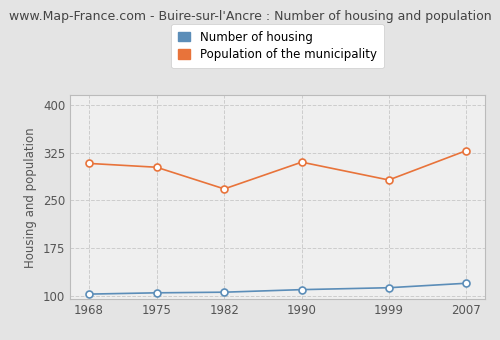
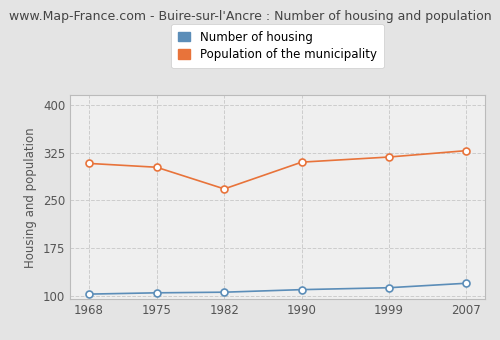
Population of the municipality/1999: 282 -> 318
